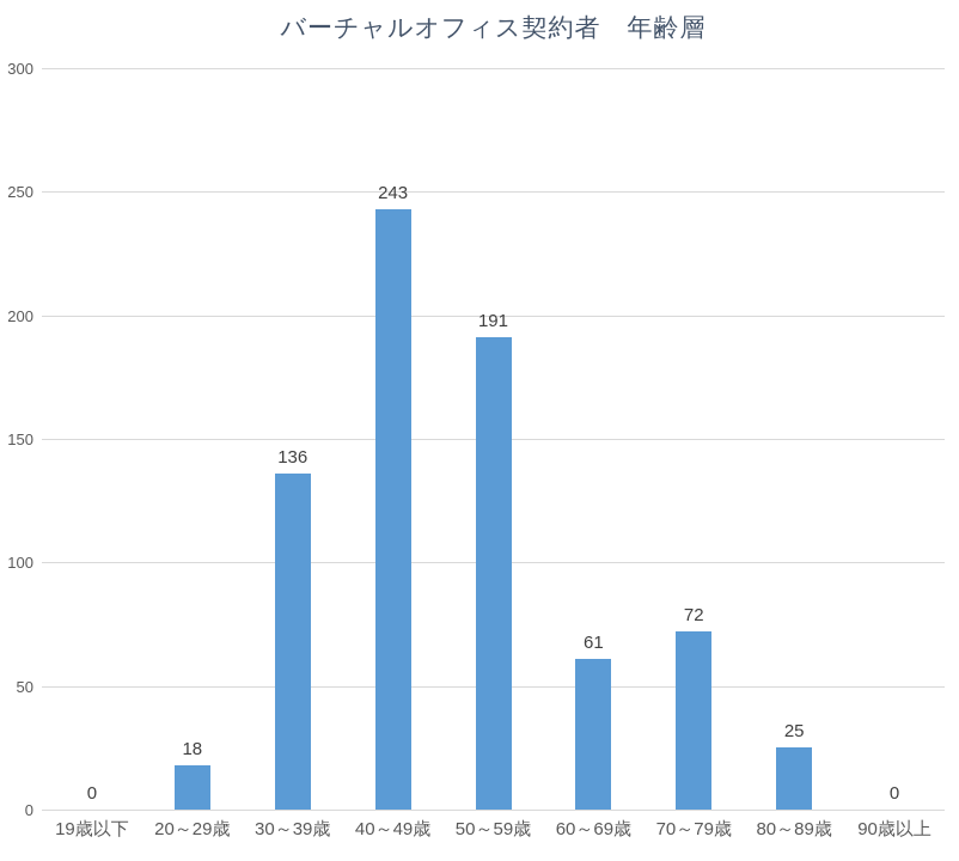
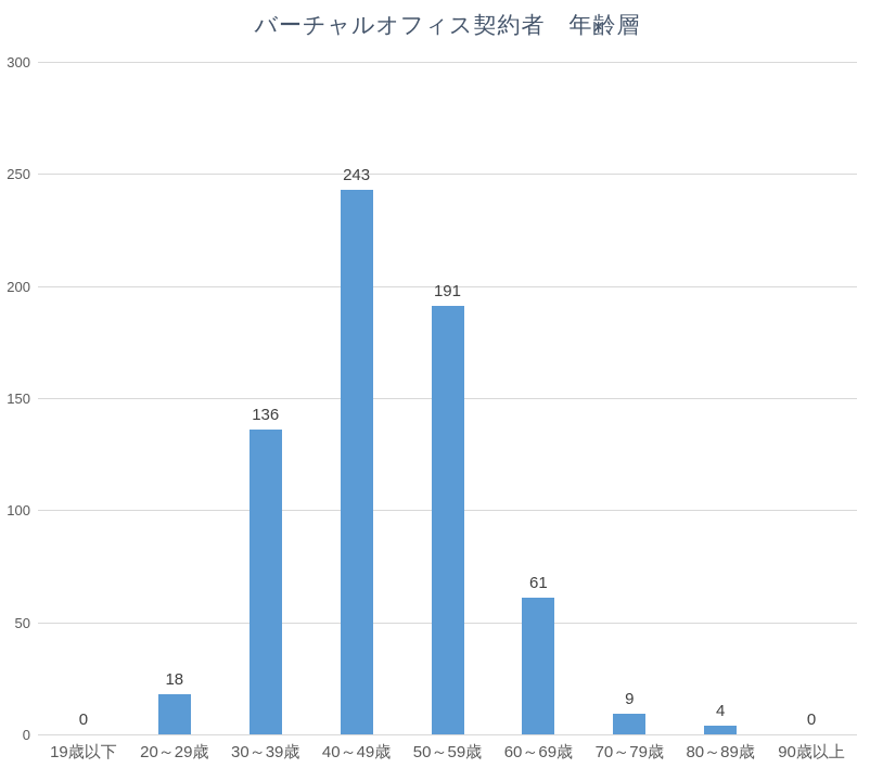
70～79歳: 72 -> 9
80～89歳: 25 -> 4
